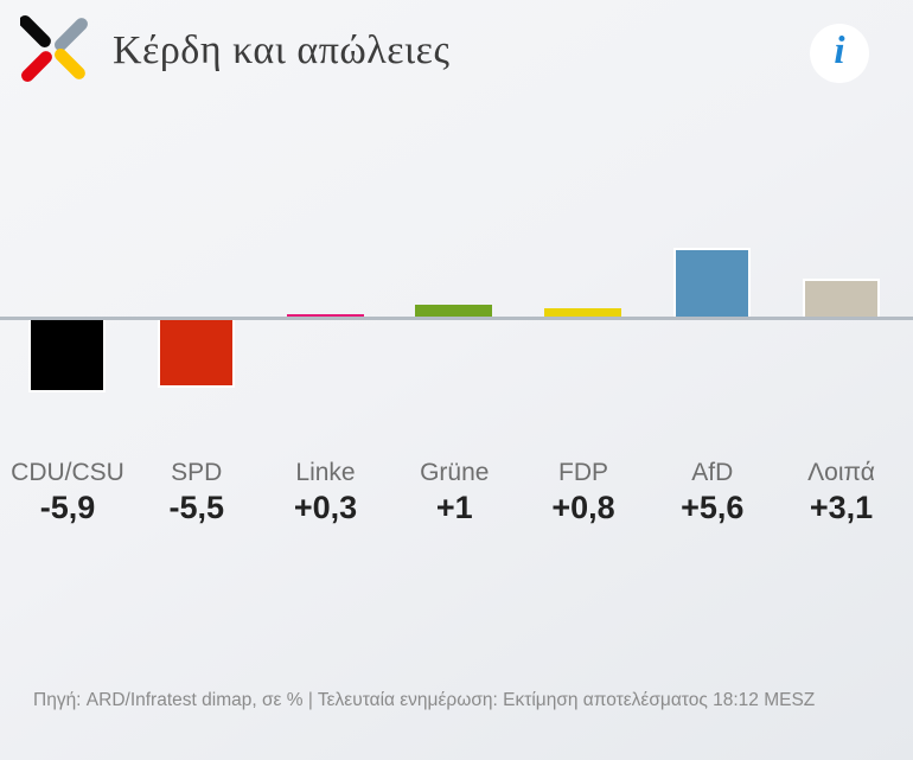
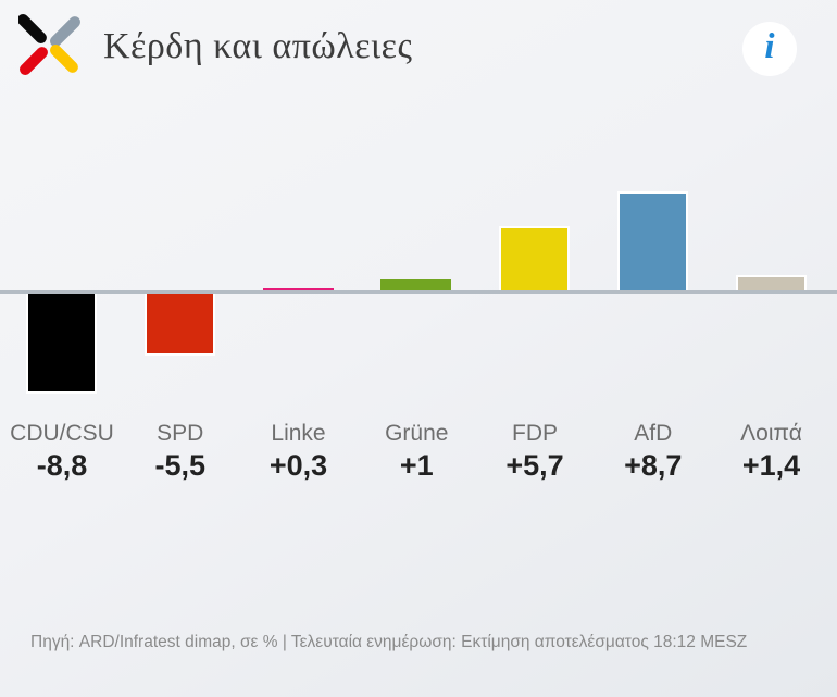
CDU/CSU: -5,9 -> -8,8
FDP: +0,8 -> +5,7
AfD: +5,6 -> +8,7
Λοιπά: +3,1 -> +1,4
